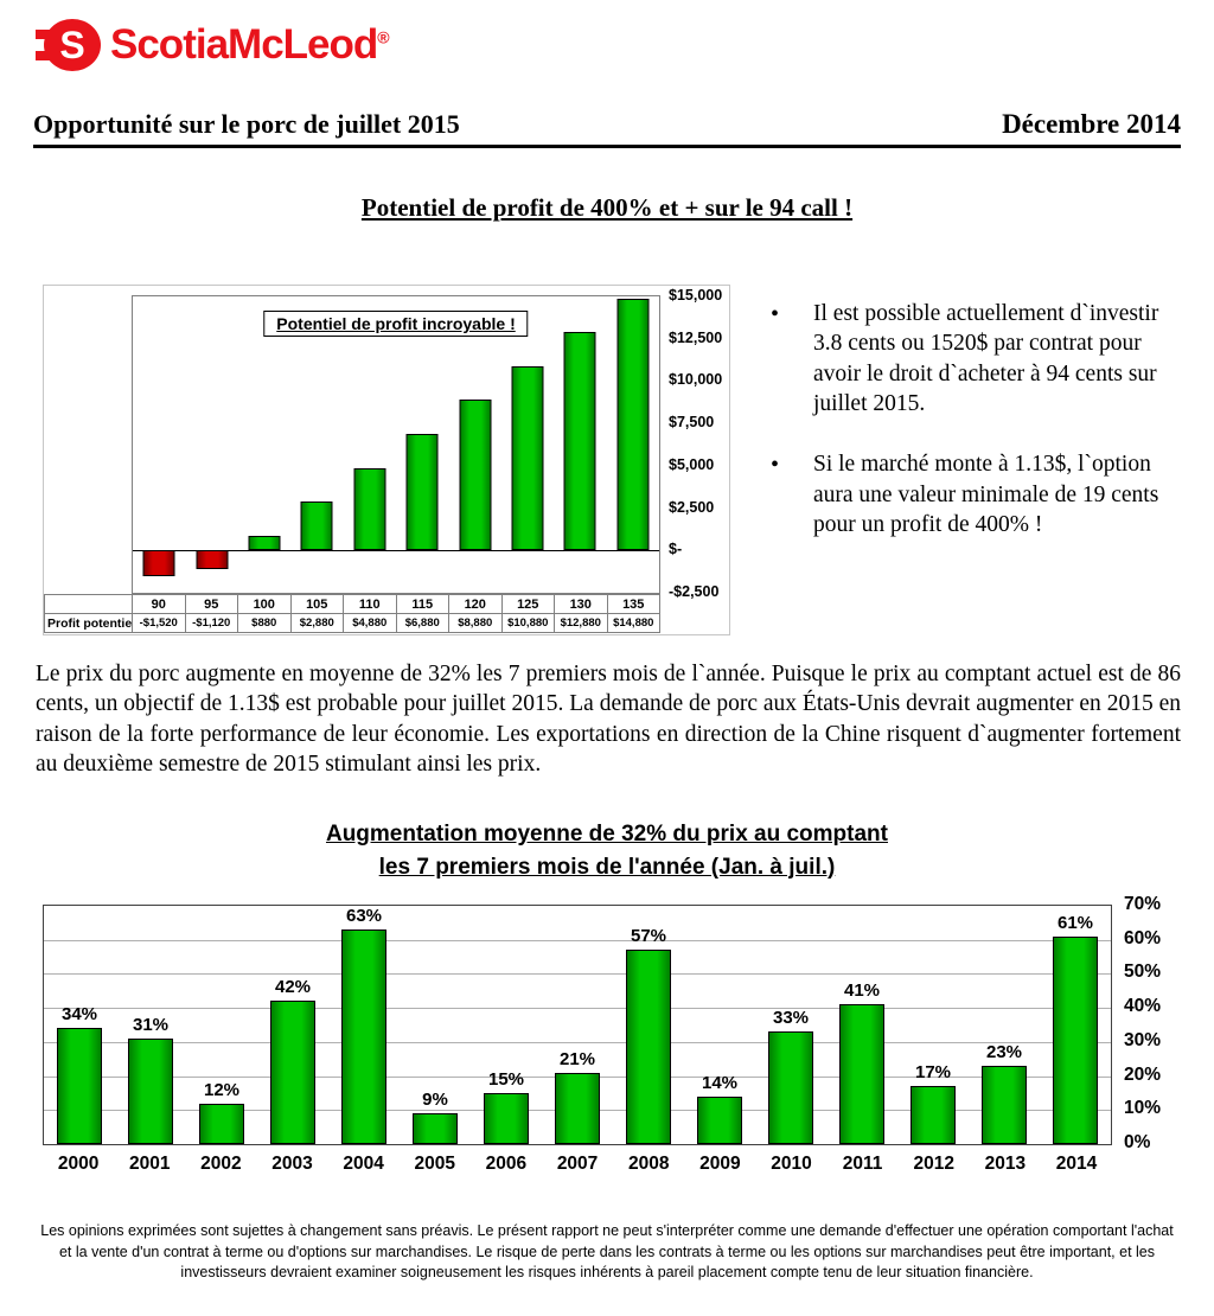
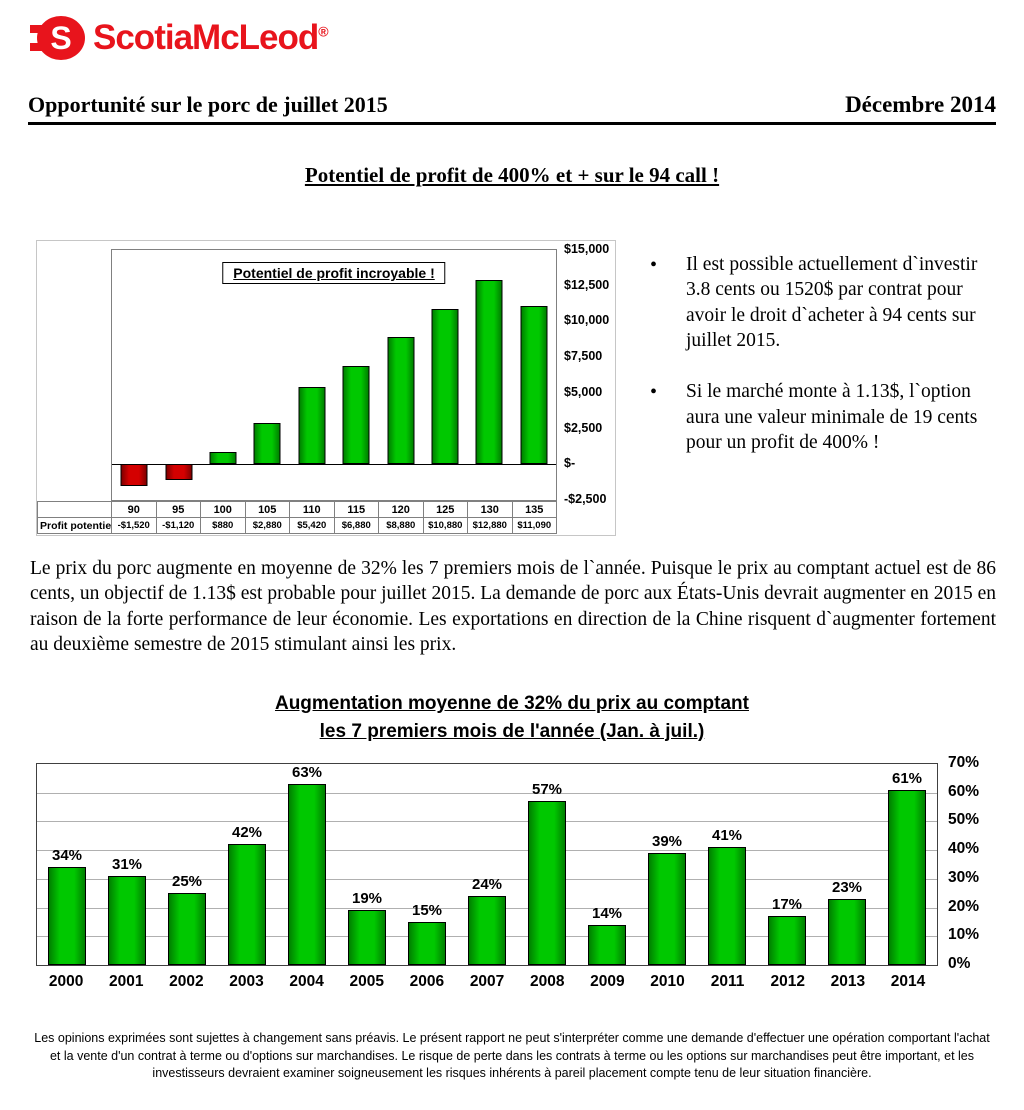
Potentiel de profit incroyable !/110: $4,880 -> $5,420
Potentiel de profit incroyable !/135: $14,880 -> $11,090
Augmentation moyenne de 32% du prix au comptant/2002: 12% -> 25%
Augmentation moyenne de 32% du prix au comptant/2005: 9% -> 19%
Augmentation moyenne de 32% du prix au comptant/2007: 21% -> 24%
Augmentation moyenne de 32% du prix au comptant/2010: 33% -> 39%
